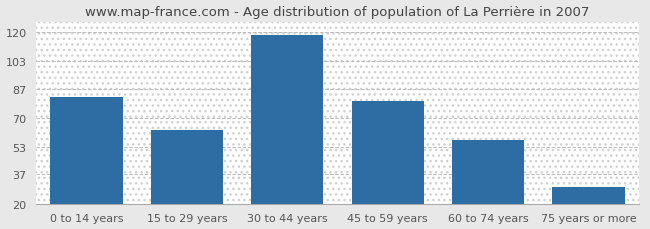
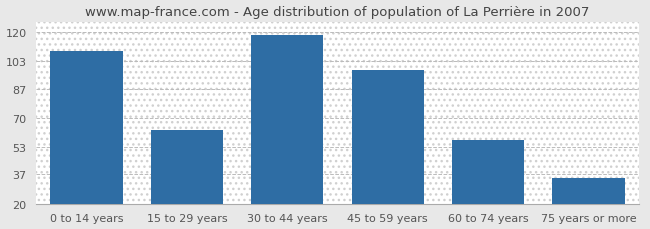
0 to 14 years: 82 -> 109
45 to 59 years: 80 -> 98
75 years or more: 30 -> 35
